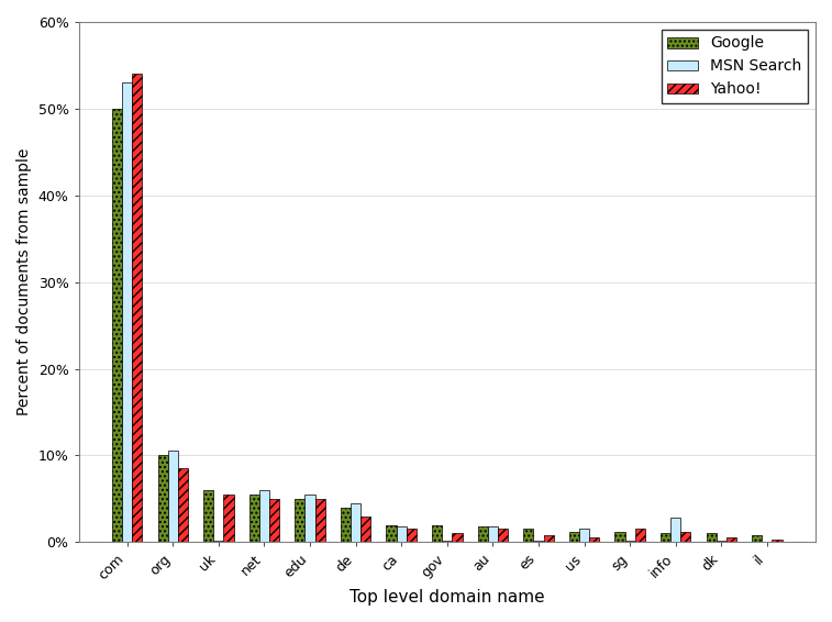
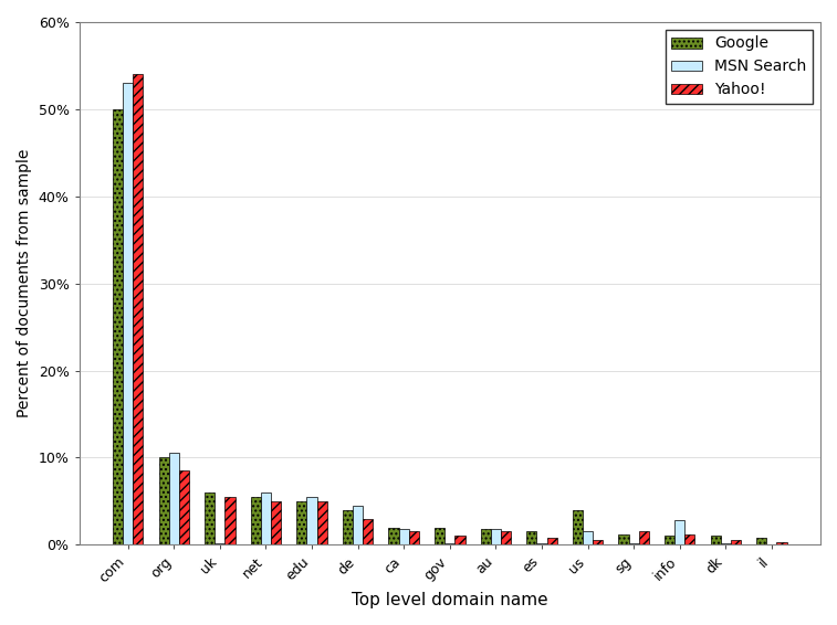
Google/us: 1.2% -> 4.0%
